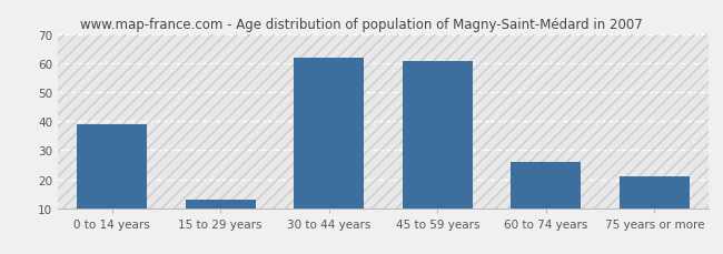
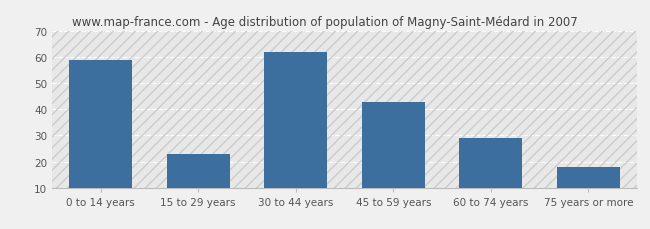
0 to 14 years: 39 -> 59
15 to 29 years: 13 -> 23
45 to 59 years: 61 -> 43
60 to 74 years: 26 -> 29
75 years or more: 21 -> 18
